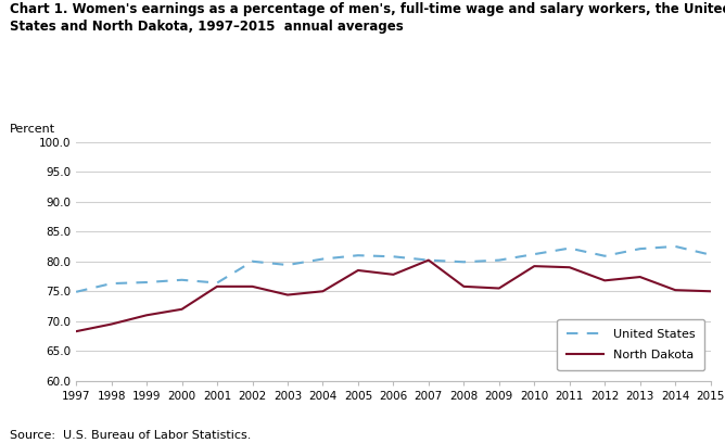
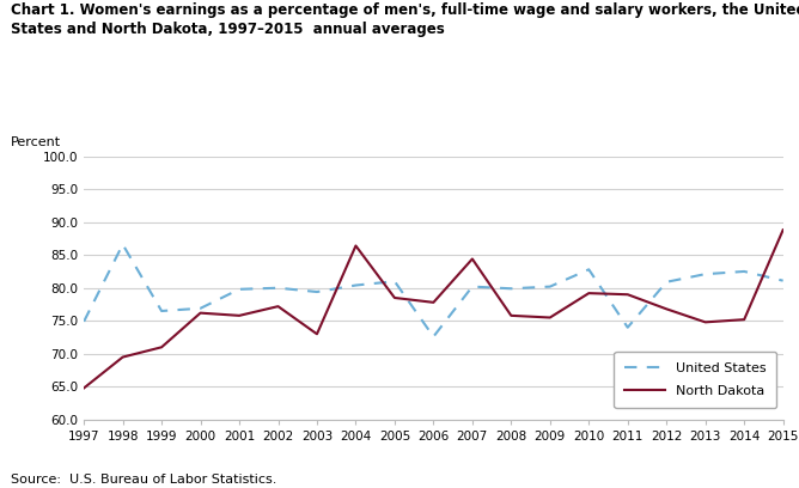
North Dakota/1997: 68.3 -> 64.8
United States/1998: 76.3 -> 86.6
North Dakota/2000: 72.0 -> 76.2
United States/2001: 76.4 -> 79.8
North Dakota/2002: 75.8 -> 77.2
North Dakota/2003: 74.4 -> 73.0
North Dakota/2004: 75.0 -> 86.4
United States/2006: 80.8 -> 72.6
North Dakota/2007: 80.2 -> 84.4
United States/2010: 81.2 -> 82.8
United States/2011: 82.2 -> 74.0
North Dakota/2013: 77.4 -> 74.8
North Dakota/2015: 75.0 -> 88.8
